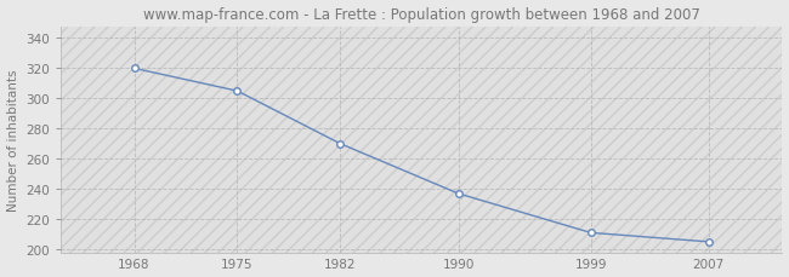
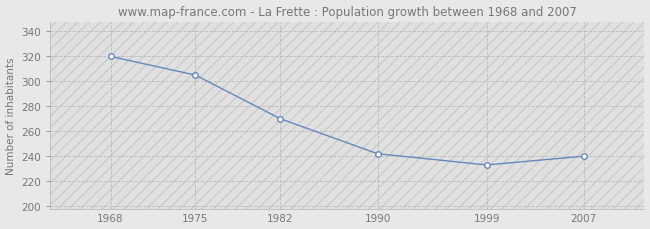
1990: 237 -> 242
1999: 211 -> 233
2007: 205 -> 240
